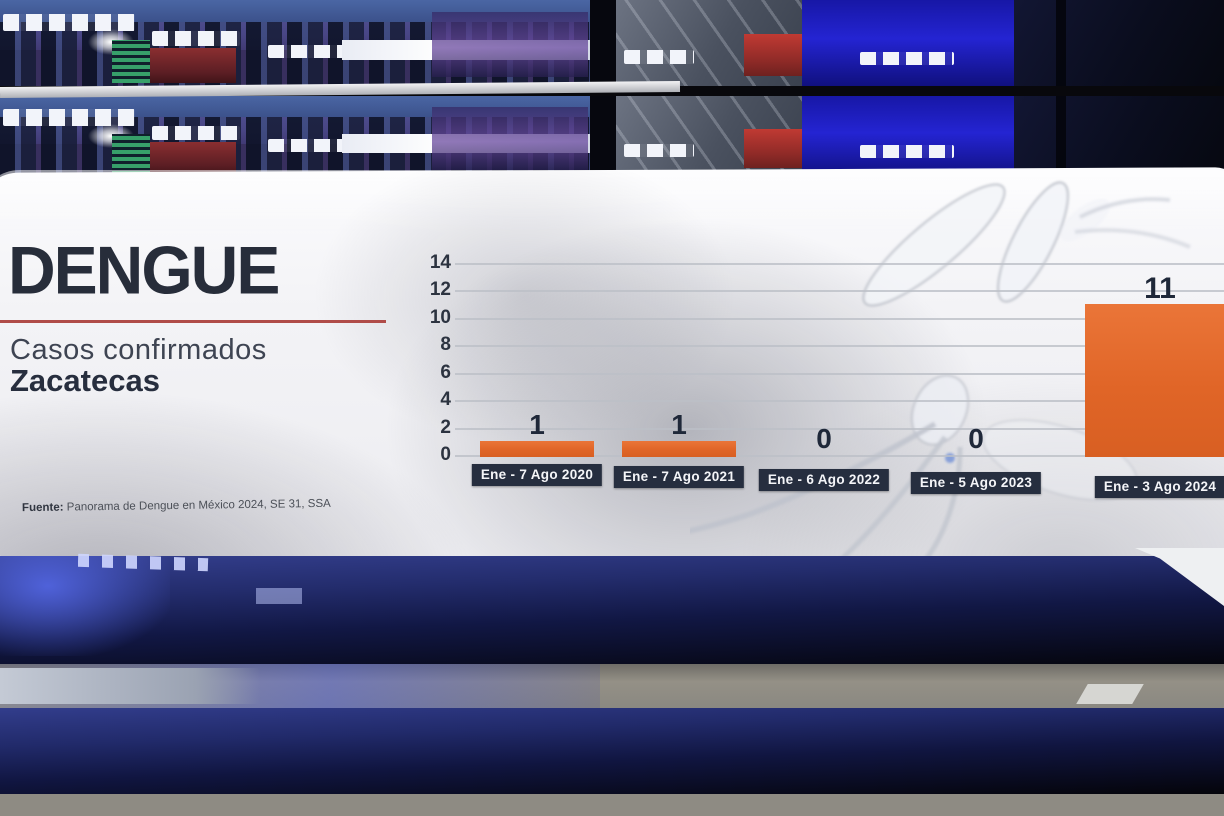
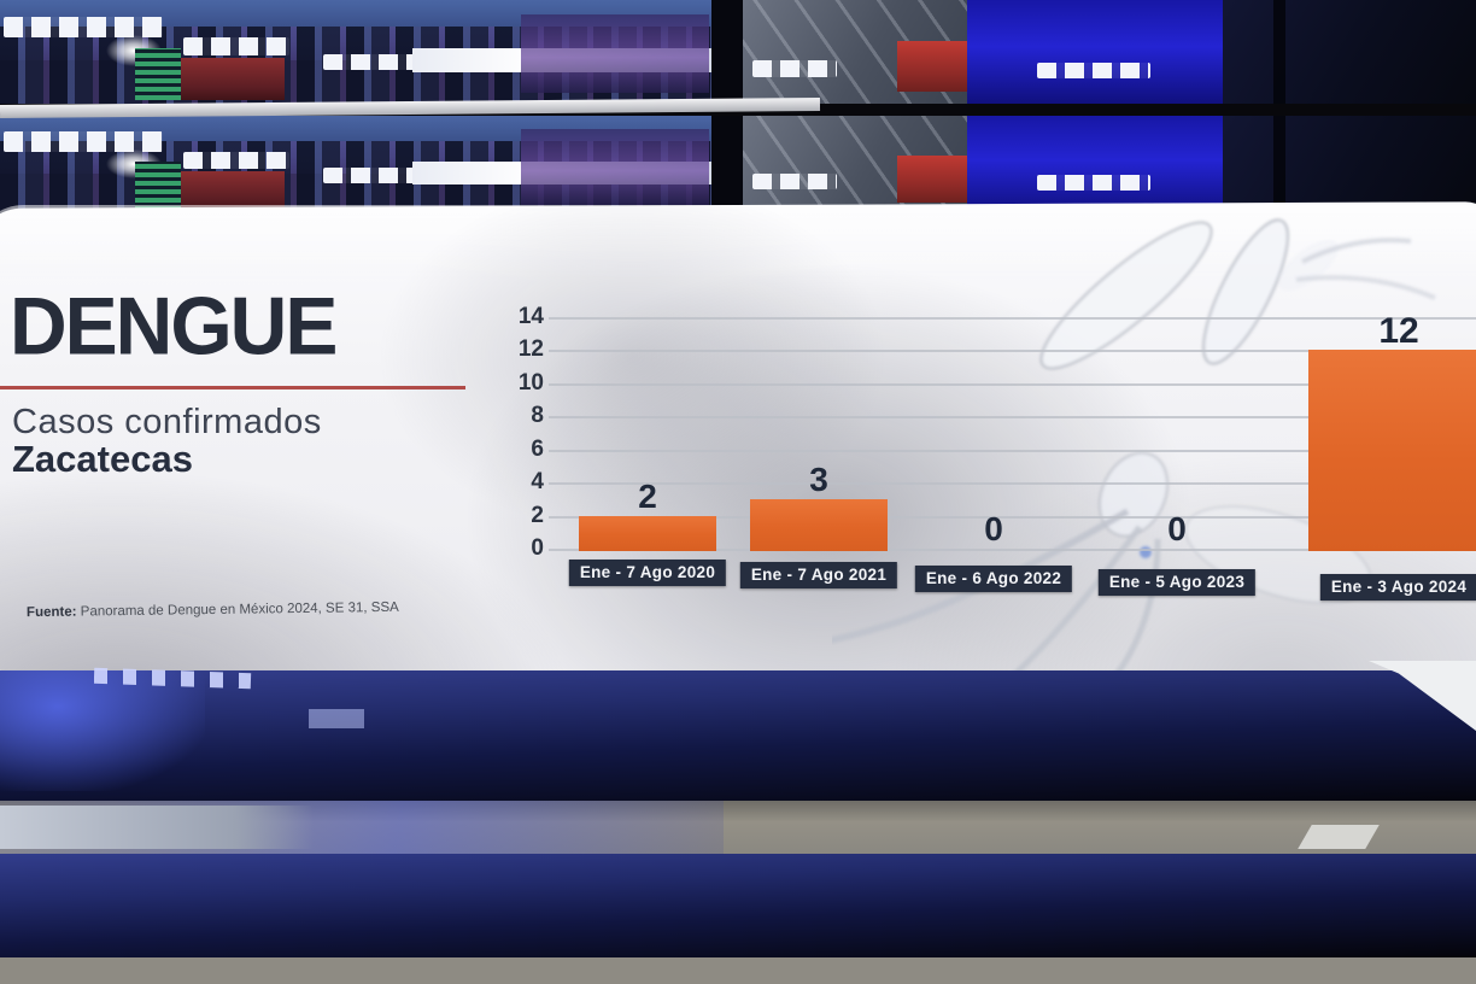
Ene - 7 Ago 2020: 1 -> 2
Ene - 7 Ago 2021: 1 -> 3
Ene - 3 Ago 2024: 11 -> 12
